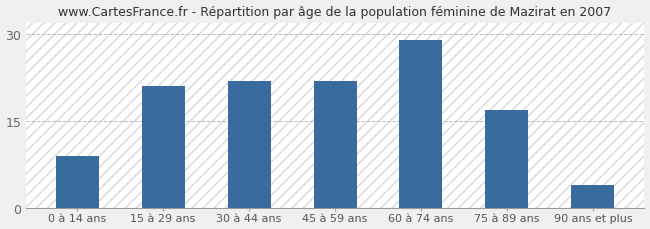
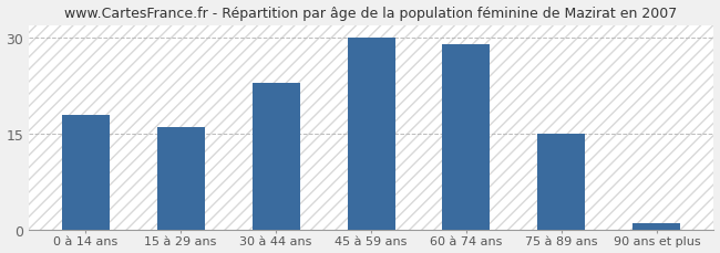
0 à 14 ans: 9 -> 18
15 à 29 ans: 21 -> 16
30 à 44 ans: 22 -> 23
45 à 59 ans: 22 -> 30
75 à 89 ans: 17 -> 15
90 ans et plus: 4 -> 1
